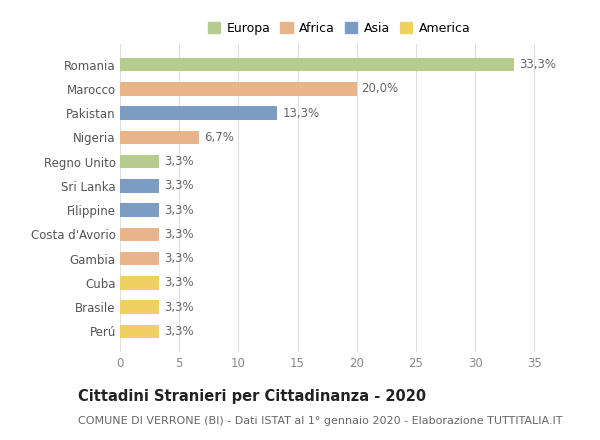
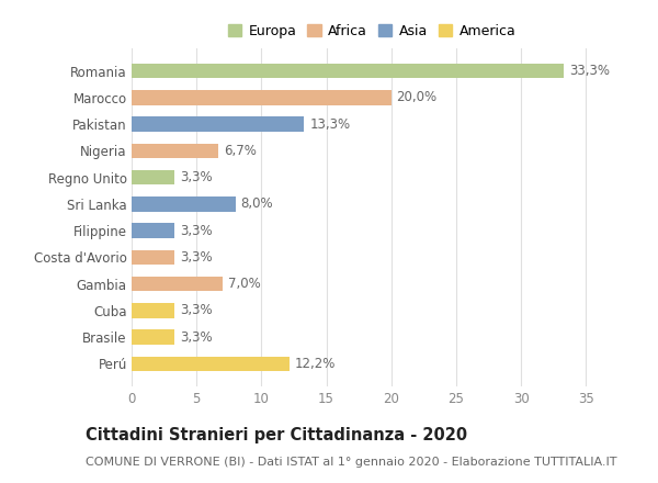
Sri Lanka: 3,3% -> 8,0%
Gambia: 3,3% -> 7,0%
Perú: 3,3% -> 12,2%
